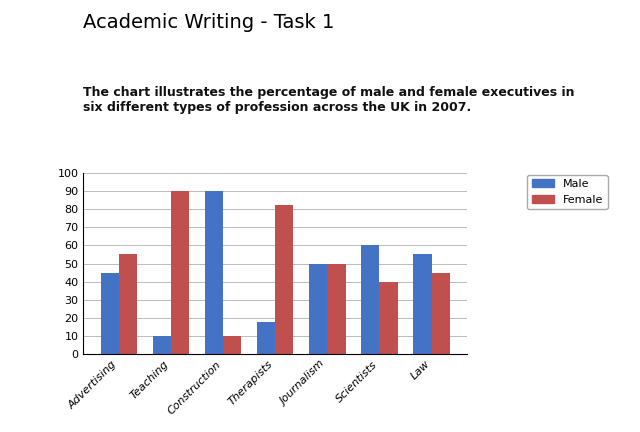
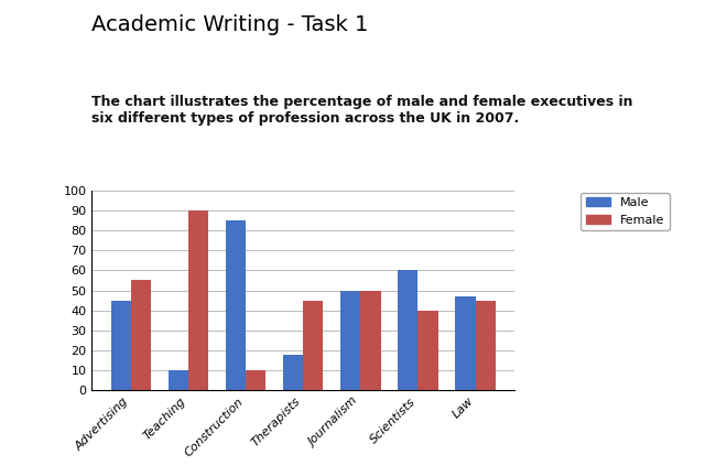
Male/Construction: 90 -> 85
Female/Therapists: 82 -> 45
Male/Law: 55 -> 47
